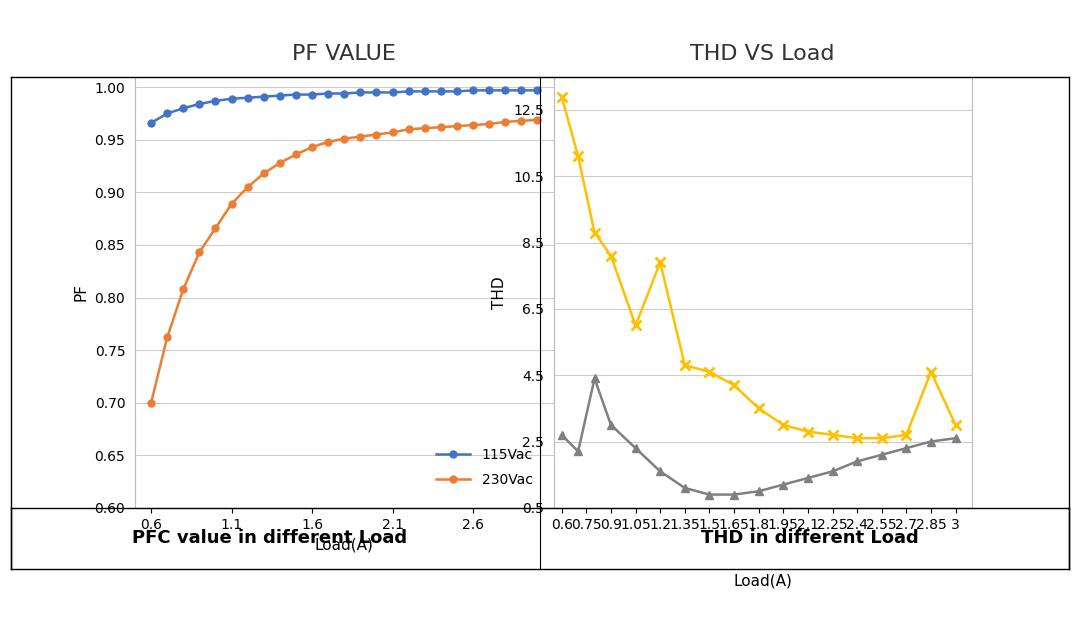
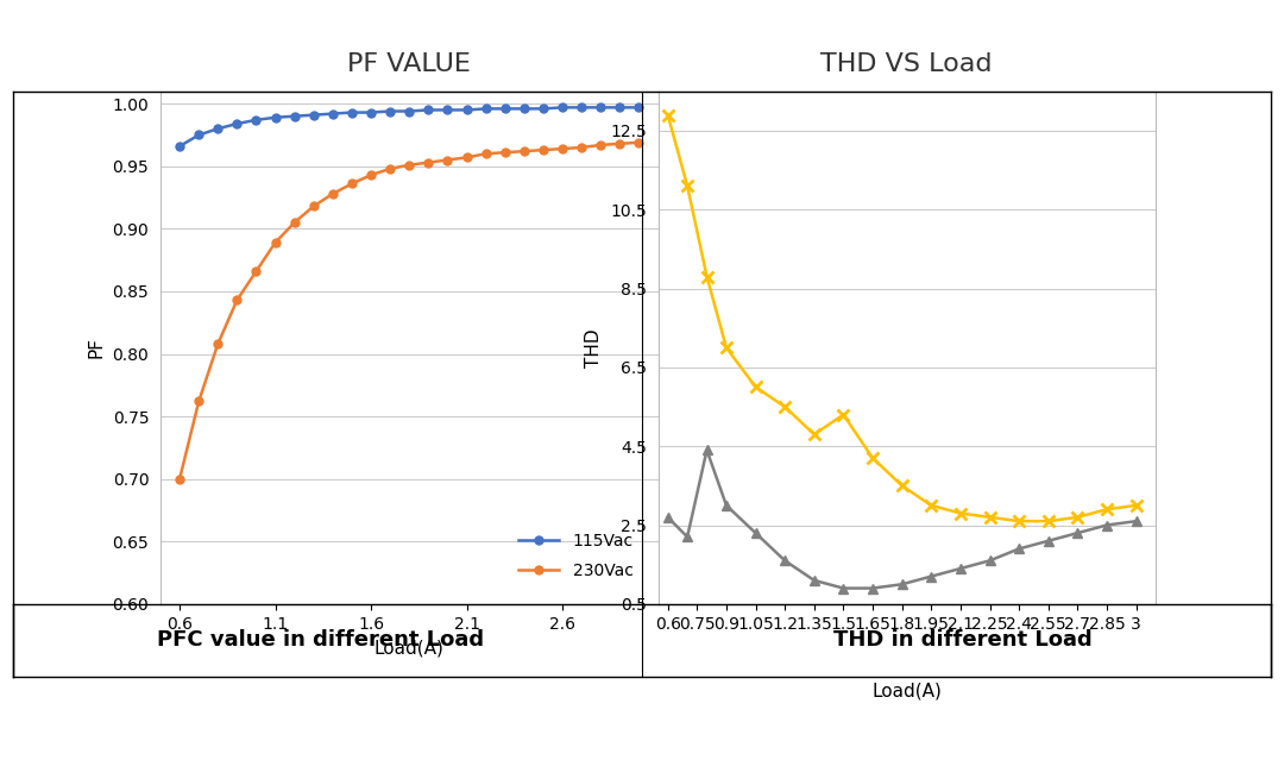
THD VS Load/230Vac/0.9: 8.1 -> 7.0
THD VS Load/230Vac/1.2: 7.9 -> 5.5
THD VS Load/230Vac/1.5: 4.6 -> 5.3
THD VS Load/230Vac/2.85: 4.6 -> 2.9
